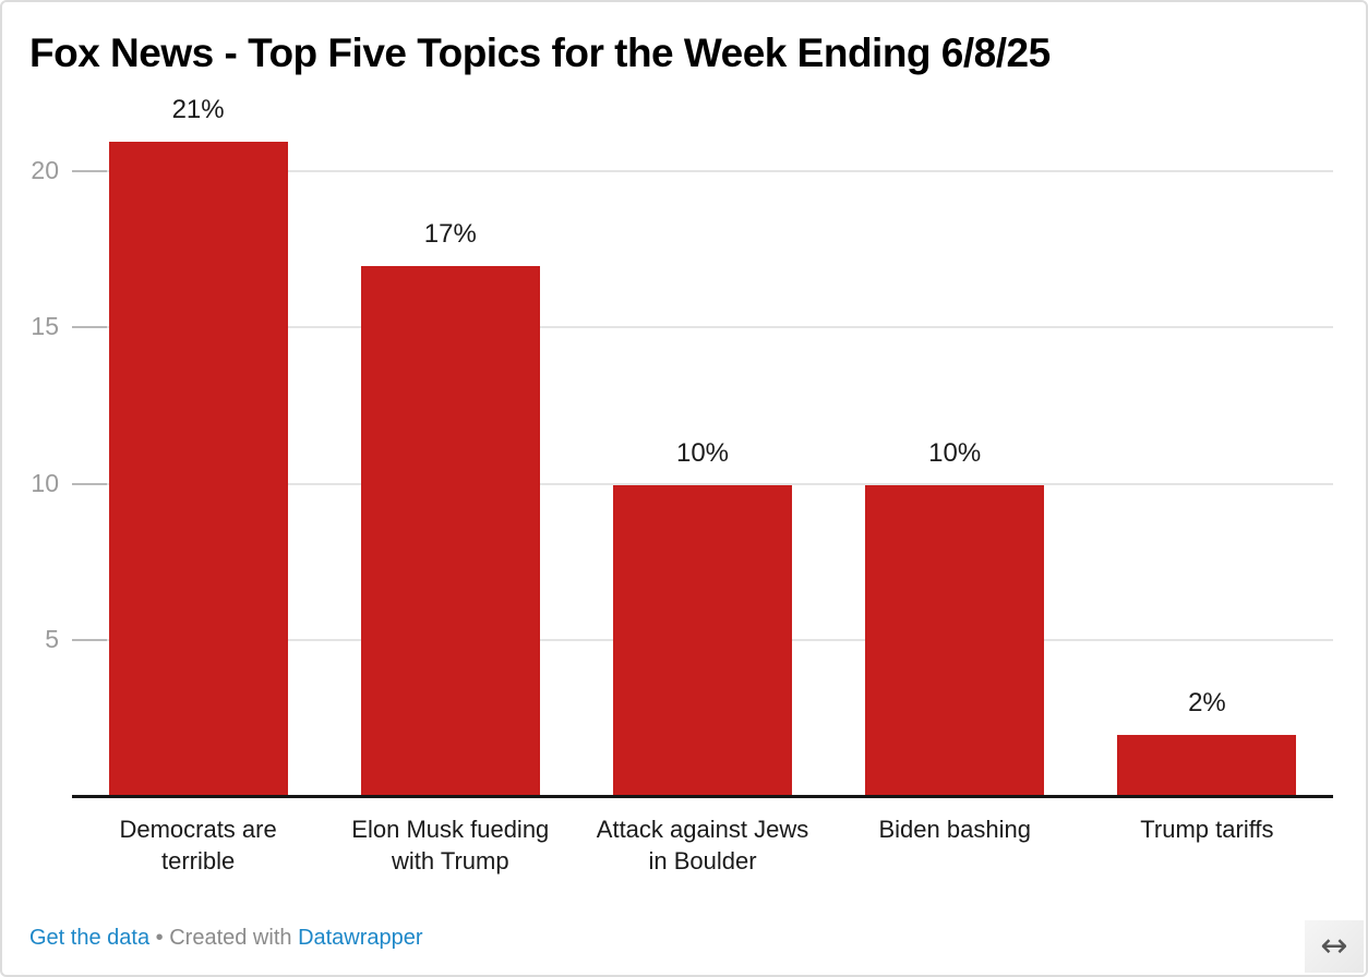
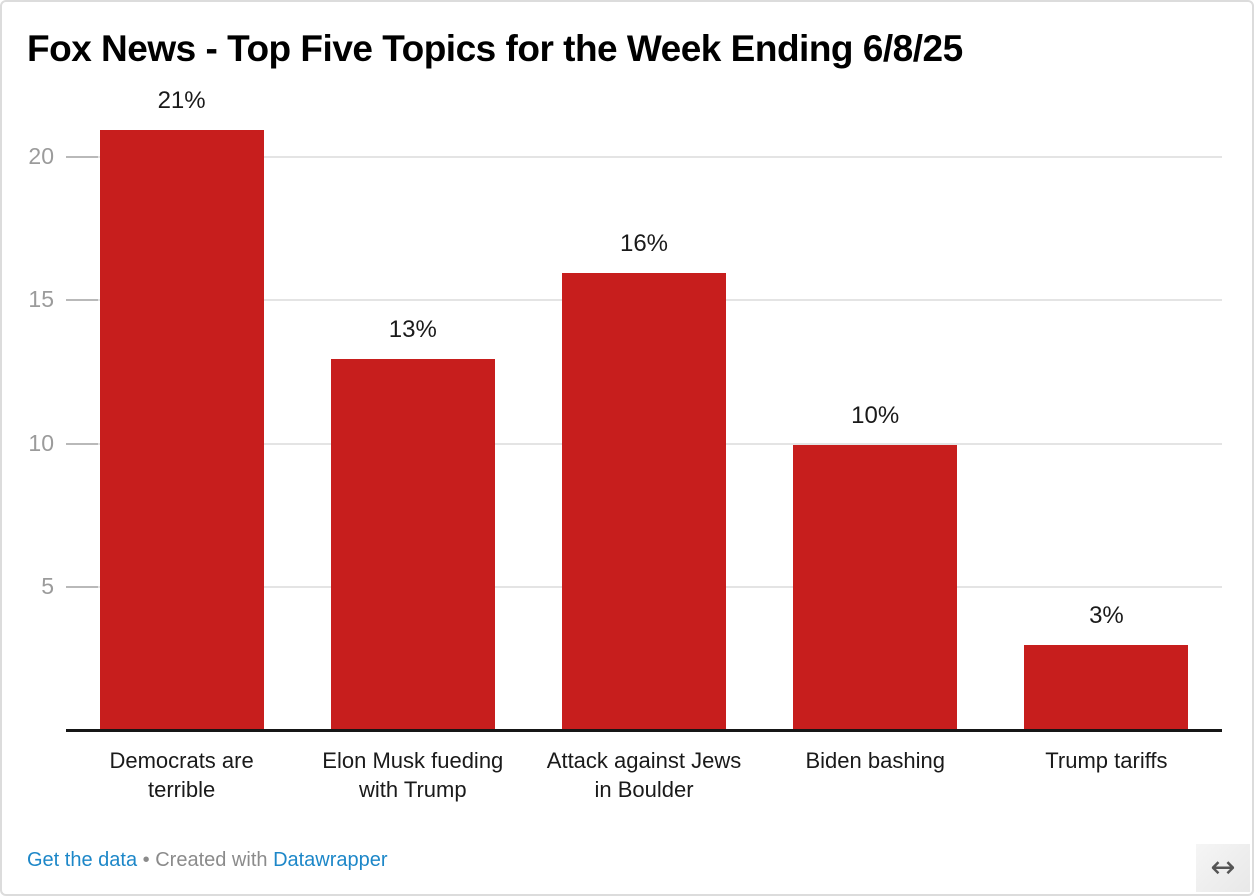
Elon Musk fueding with Trump: 17% -> 13%
Attack against Jews in Boulder: 10% -> 16%
Trump tariffs: 2% -> 3%
